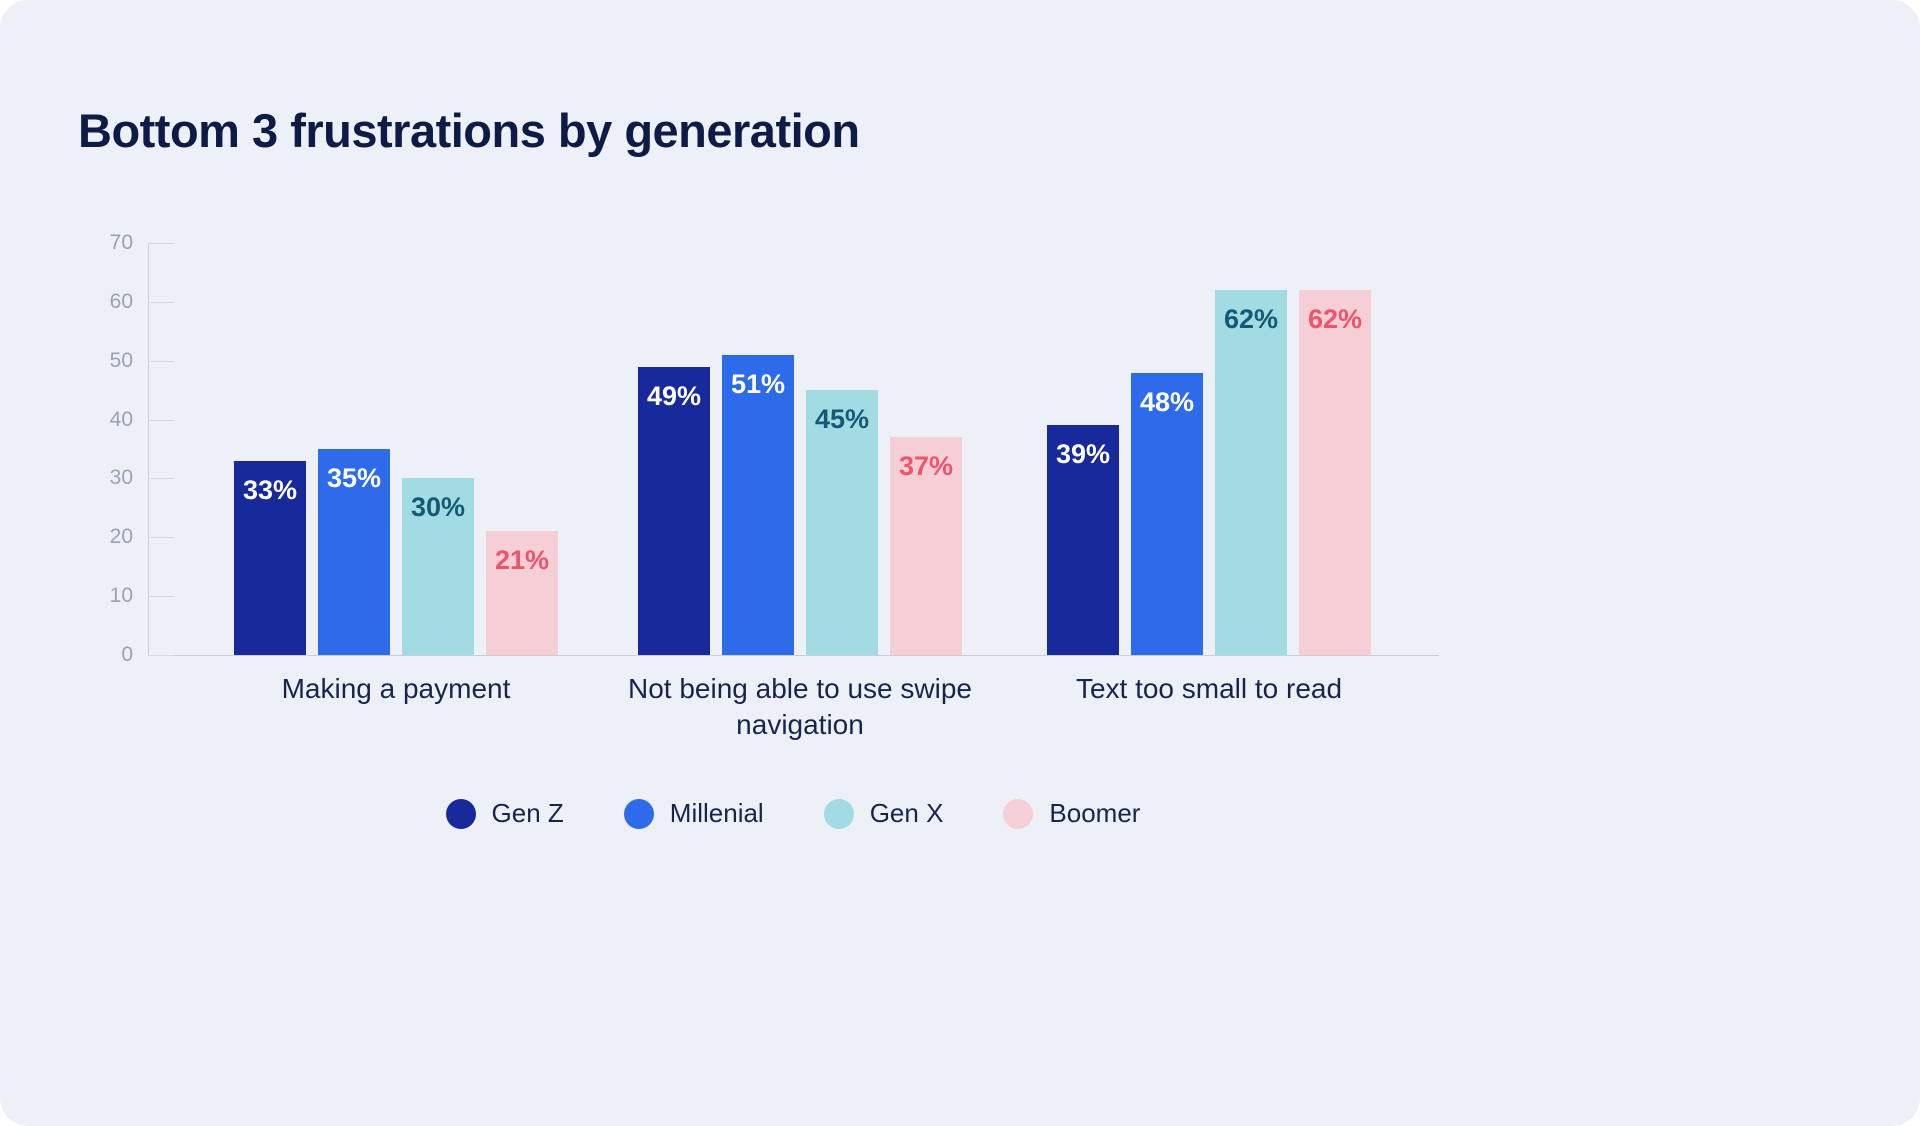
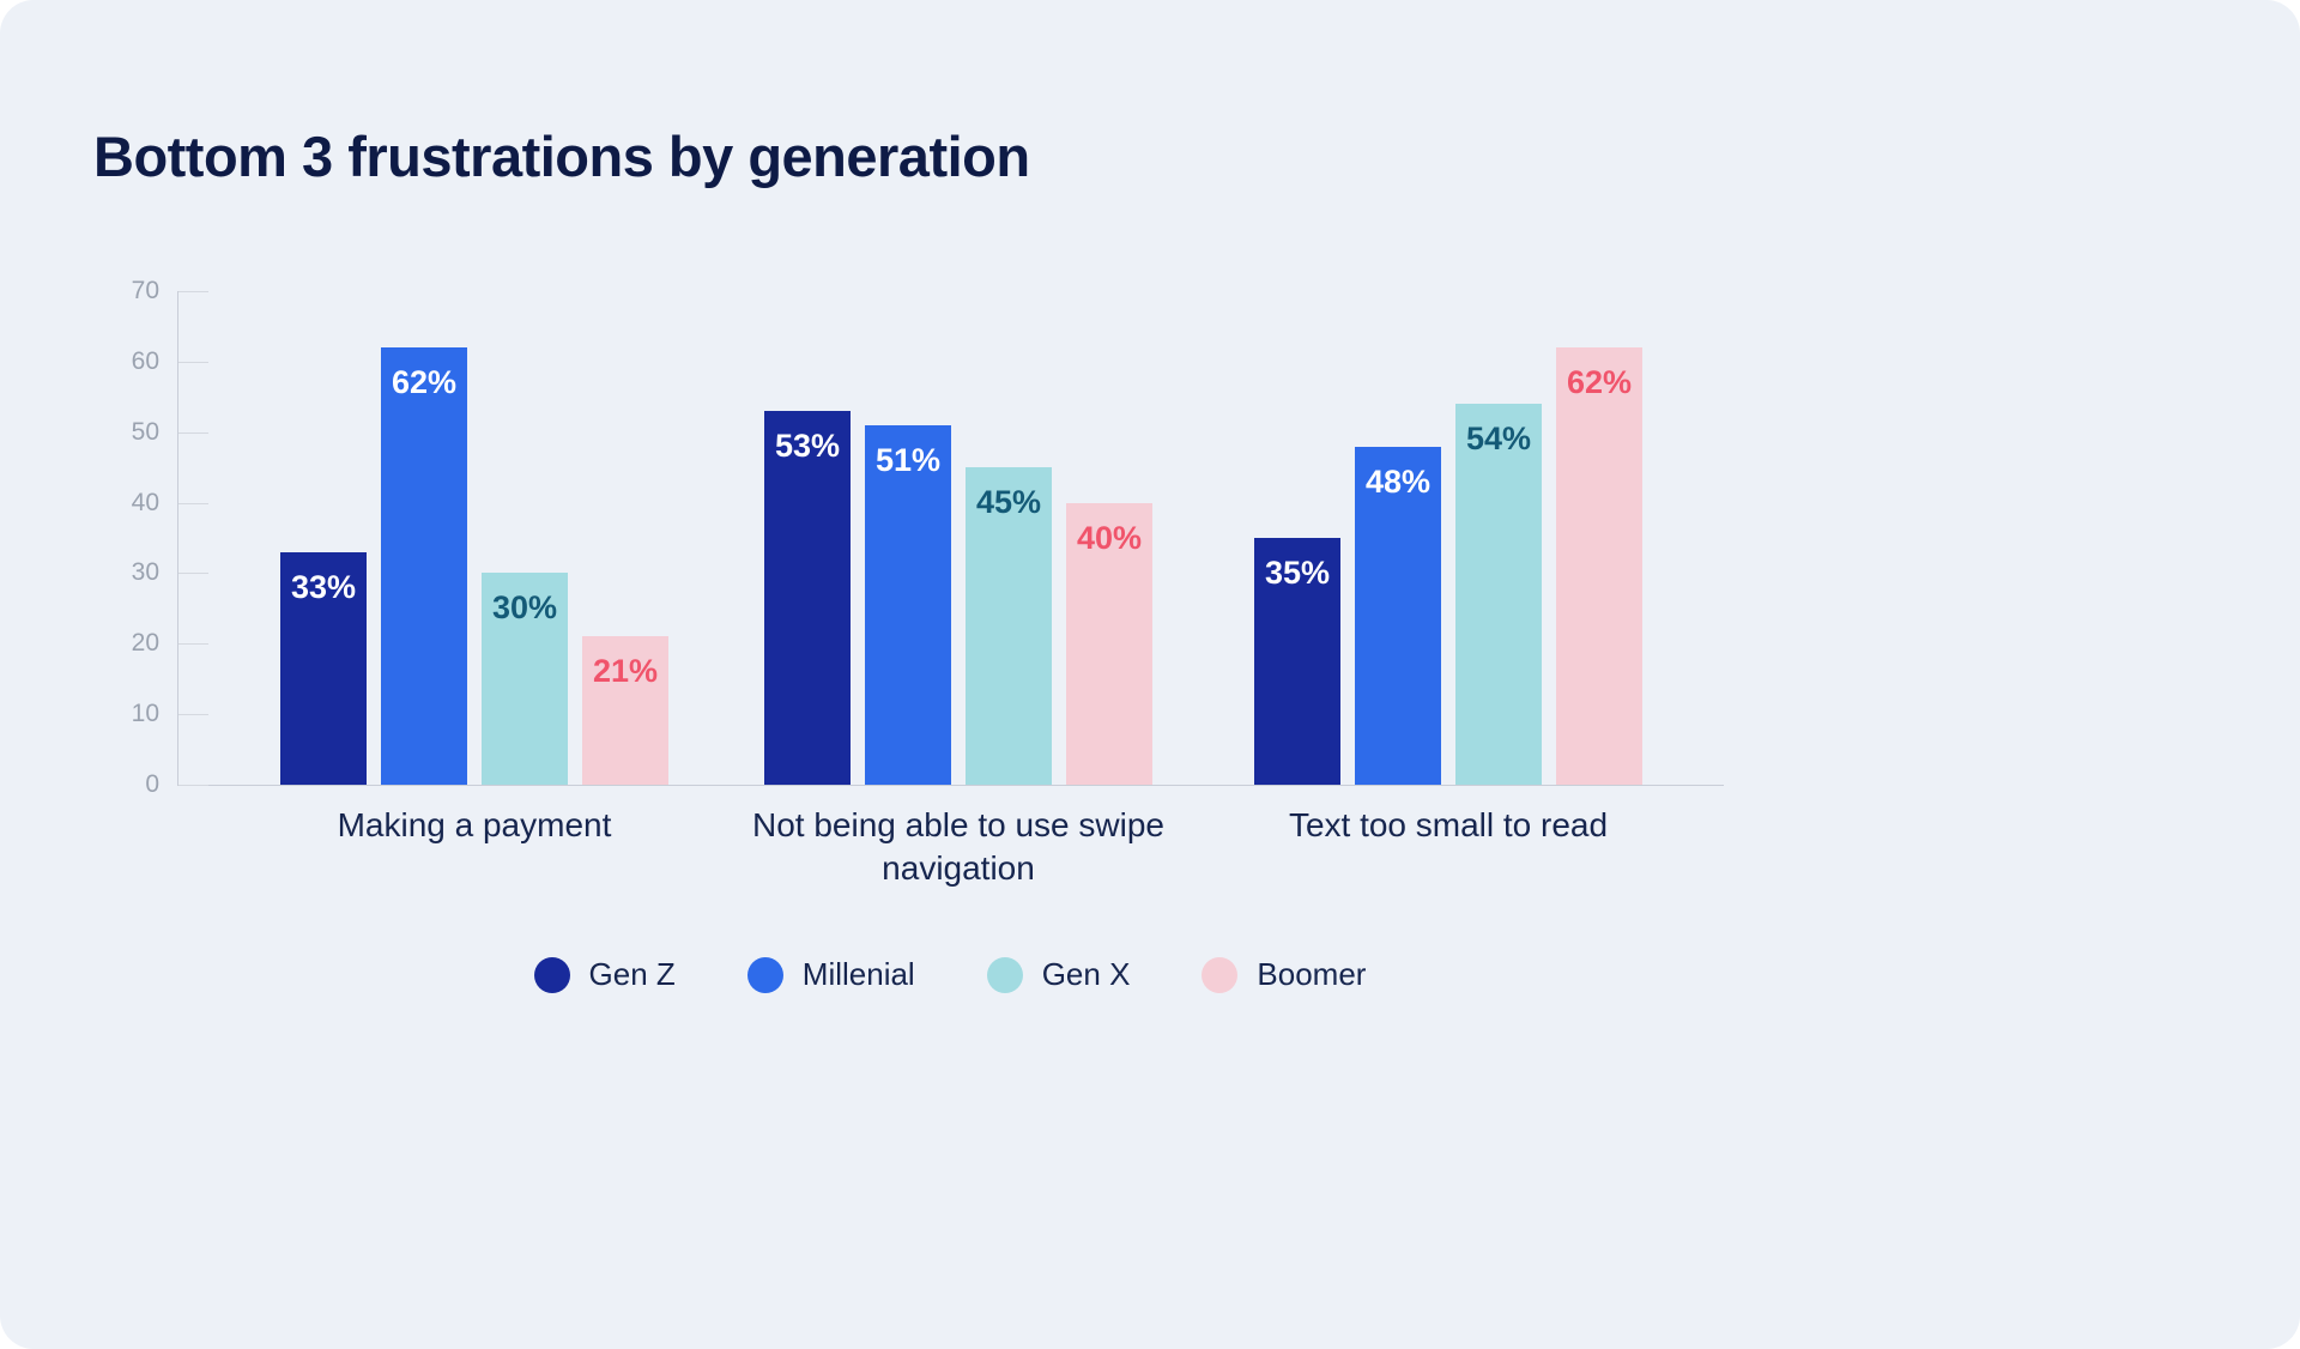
Millenial/Making a payment: 35% -> 62%
Gen Z/Not being able to use swipe navigation: 49% -> 53%
Boomer/Not being able to use swipe navigation: 37% -> 40%
Gen Z/Text too small to read: 39% -> 35%
Gen X/Text too small to read: 62% -> 54%
